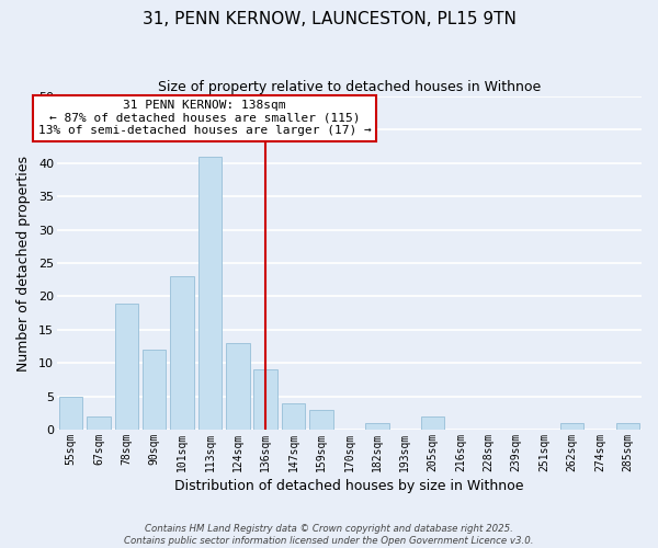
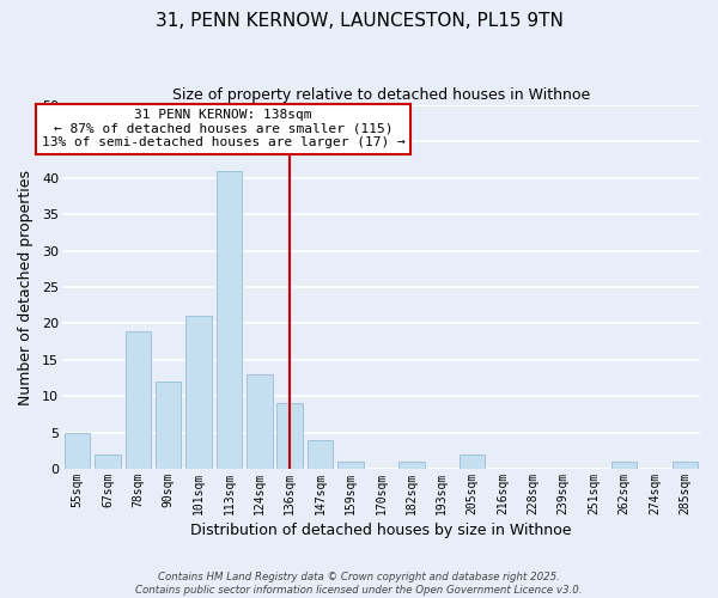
101sqm: 23 -> 21
159sqm: 3 -> 1
